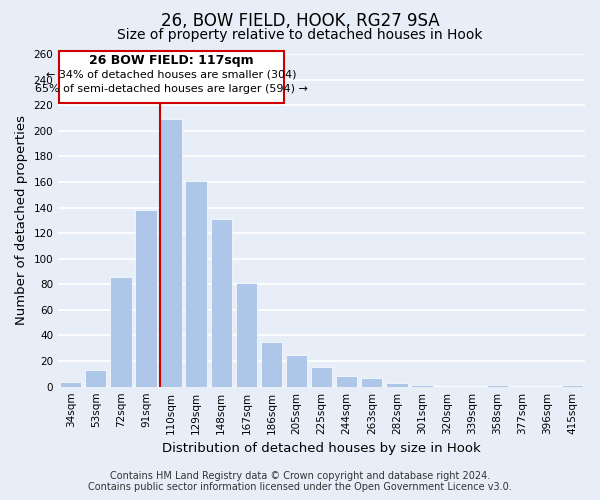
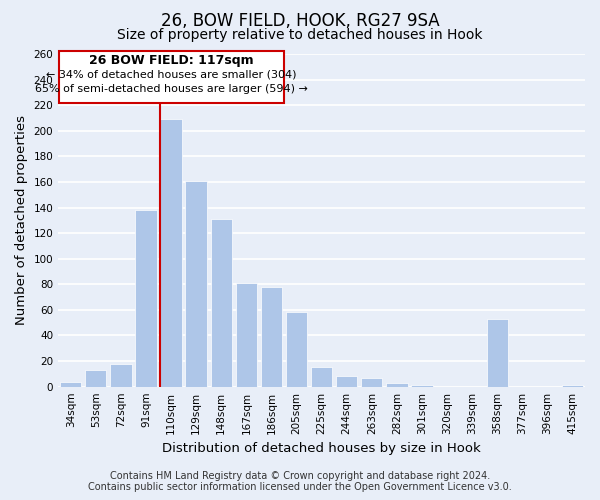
72sqm: 86 -> 18
186sqm: 35 -> 78
205sqm: 25 -> 58
358sqm: 1 -> 53
